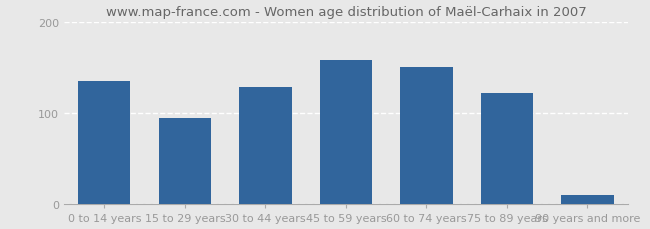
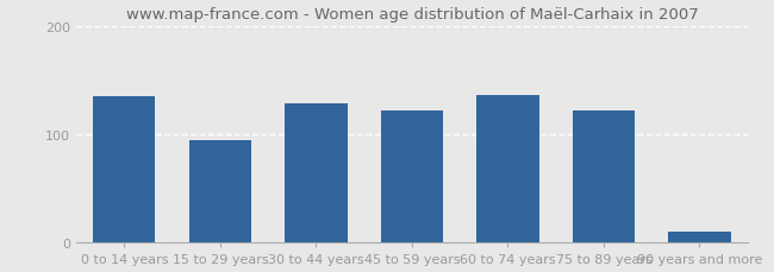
45 to 59 years: 158 -> 122
60 to 74 years: 150 -> 136
